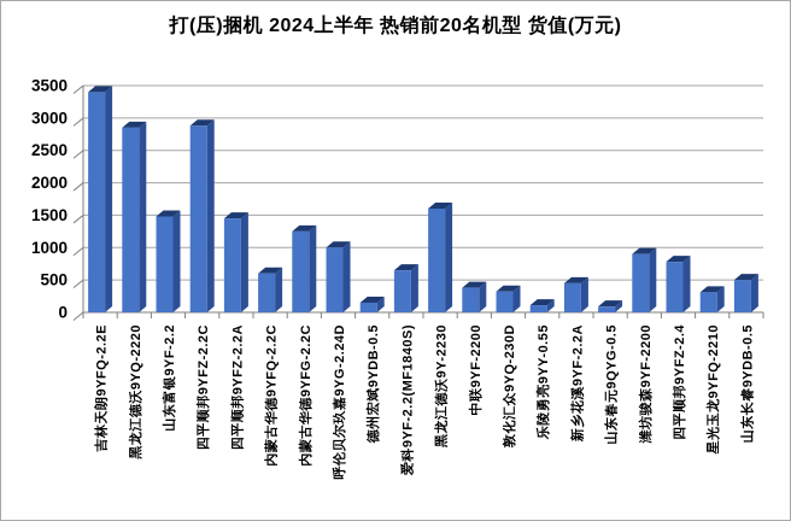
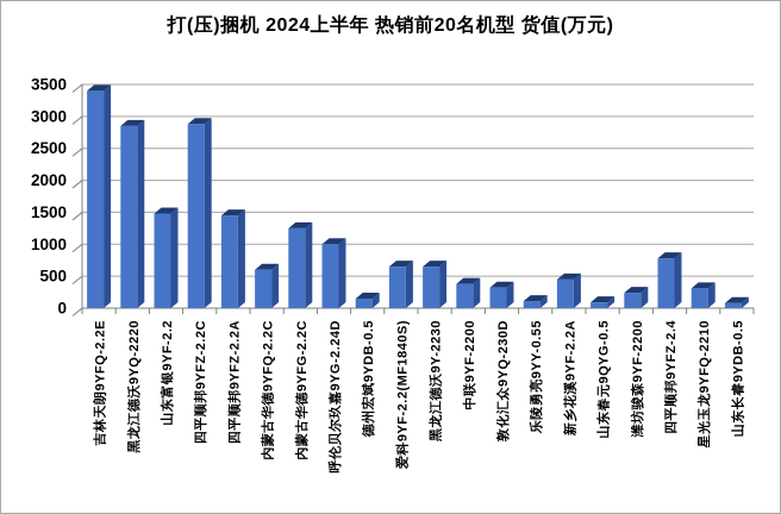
黑龙江德沃9Y-2230: 1600 -> 600
潍坊骏森9YF-2200: 900 -> 200
山东长睿9YDB-0.5: 500 -> 100
